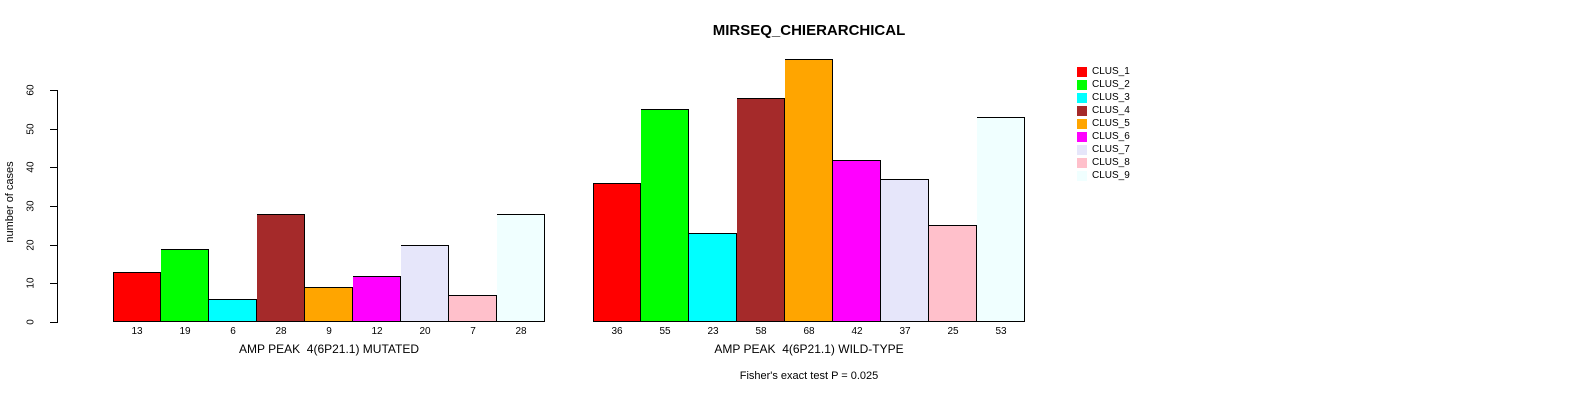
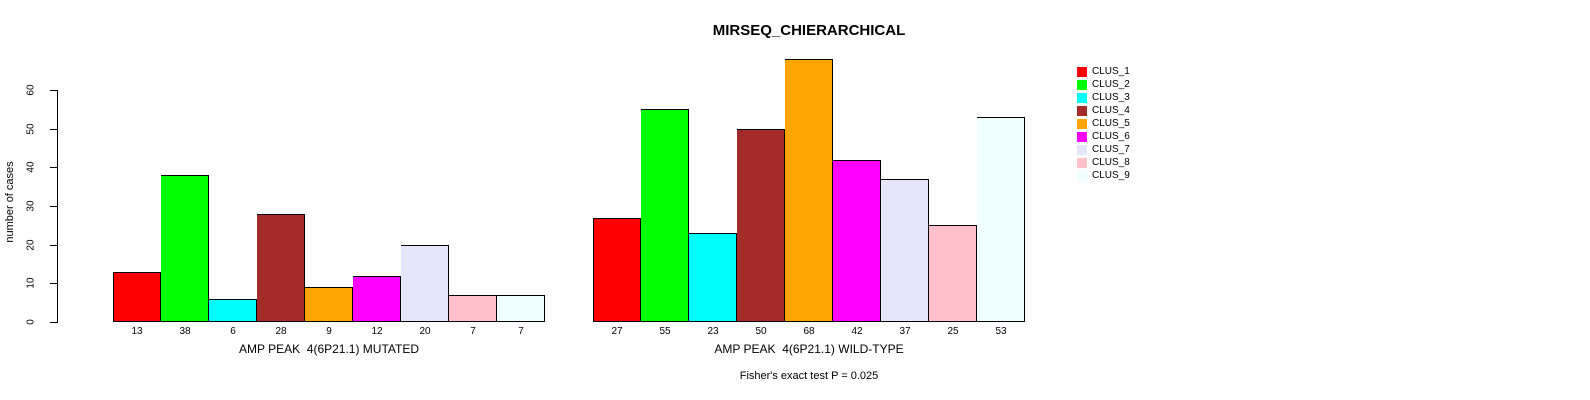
CLUS_2/AMP PEAK 4(6P21.1) MUTATED: 19 -> 38
CLUS_9/AMP PEAK 4(6P21.1) MUTATED: 28 -> 7
CLUS_1/AMP PEAK 4(6P21.1) WILD-TYPE: 36 -> 27
CLUS_4/AMP PEAK 4(6P21.1) WILD-TYPE: 58 -> 50
